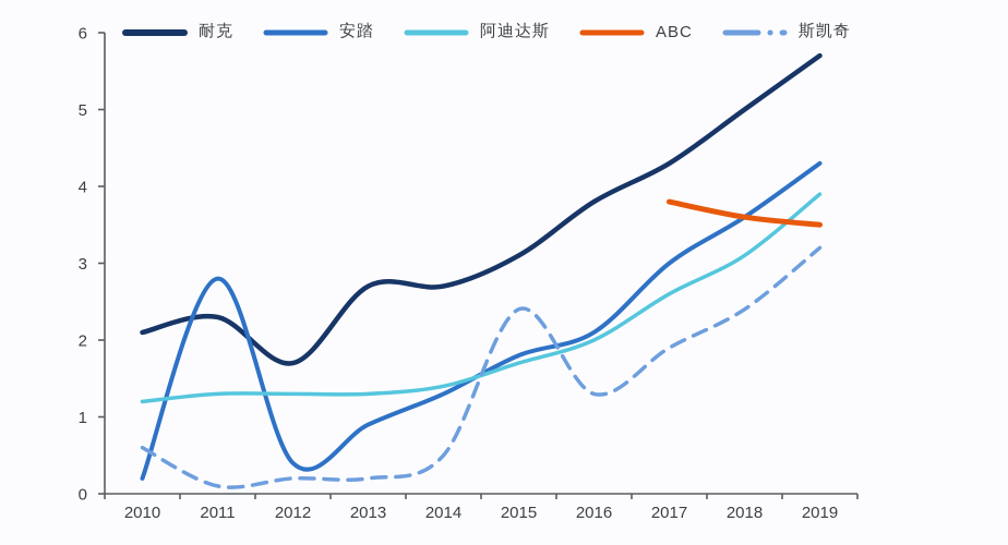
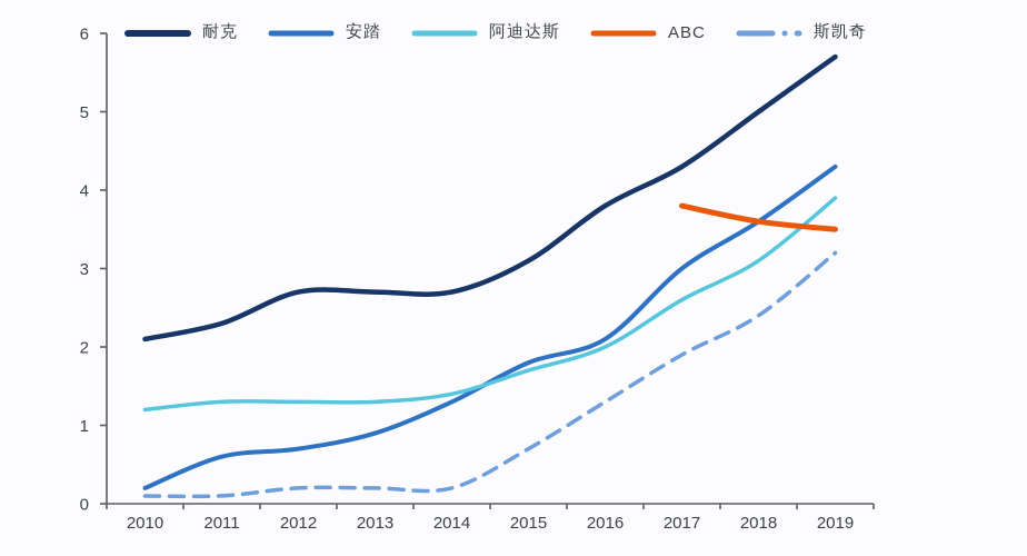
斯凯奇/2010: 0.6 -> 0.1
安踏/2011: 2.8 -> 0.6
耐克/2012: 1.7 -> 2.7
安踏/2012: 0.4 -> 0.7
斯凯奇/2014: 0.5 -> 0.2
斯凯奇/2015: 2.4 -> 0.7
